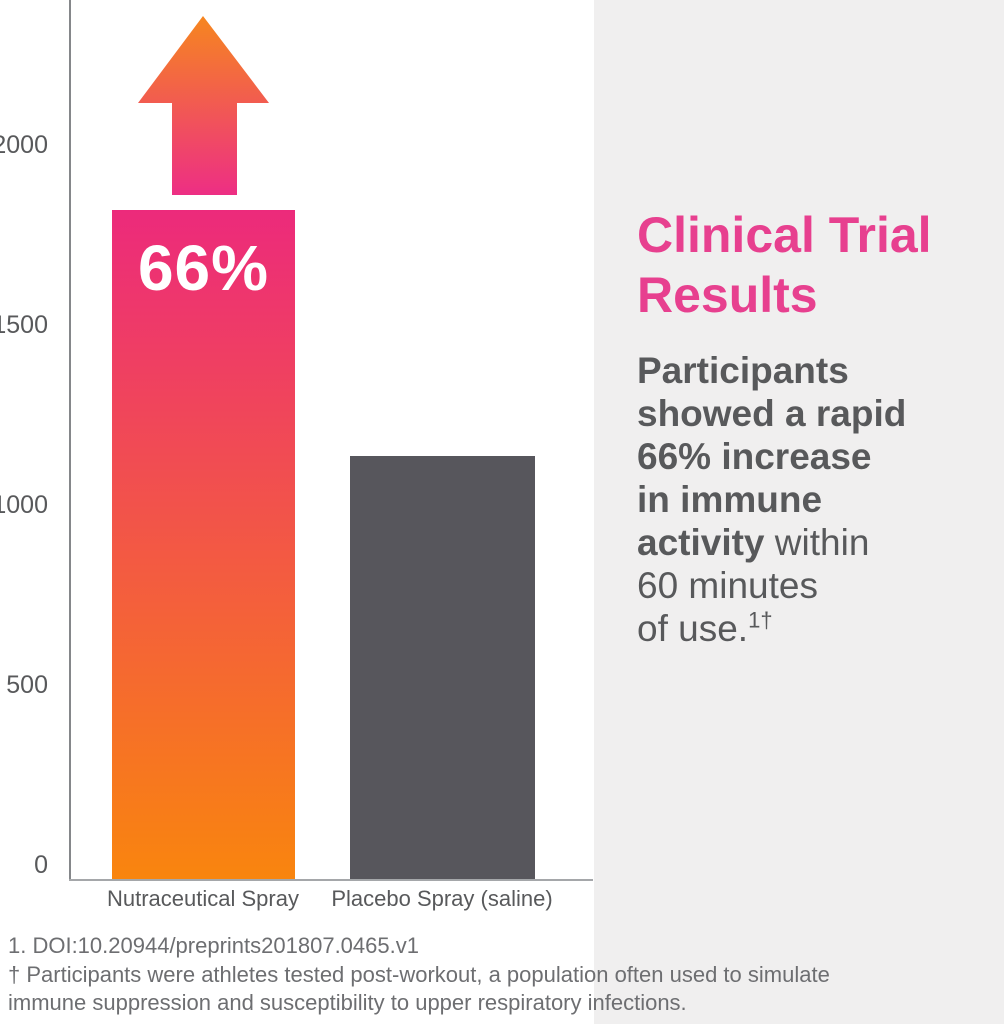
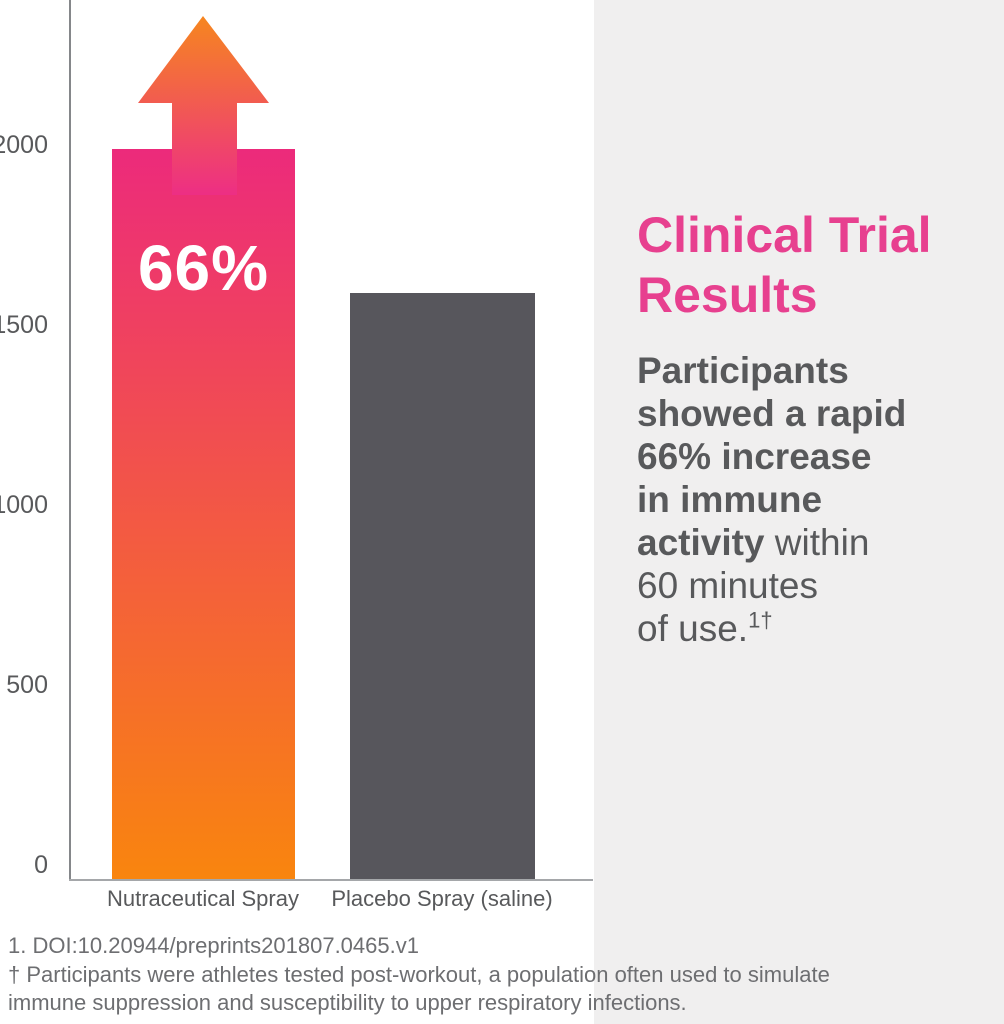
Nutraceutical Spray: 1820 -> 1990
Placebo Spray (saline): 1140 -> 1590
